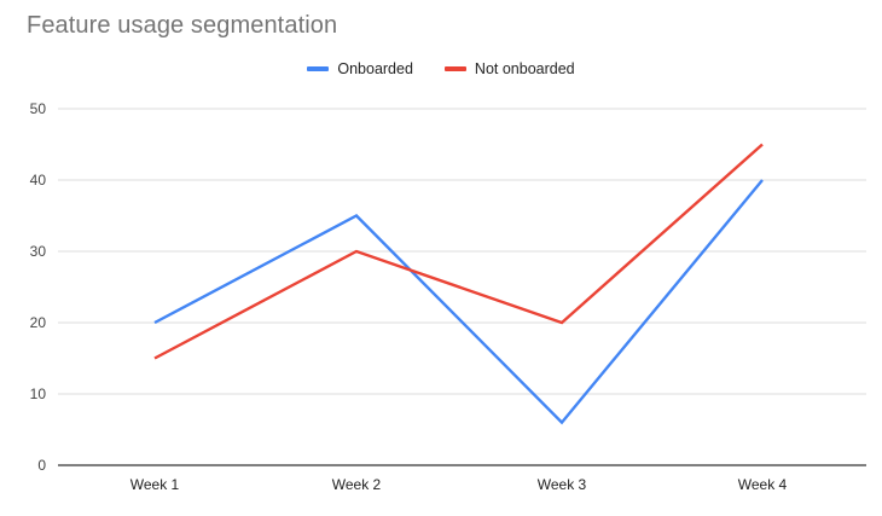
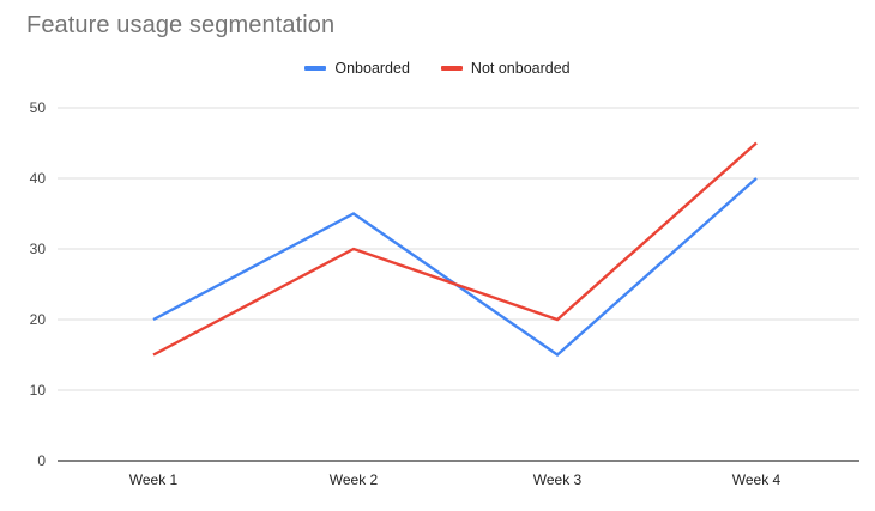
Onboarded/Week 3: 6 -> 15
